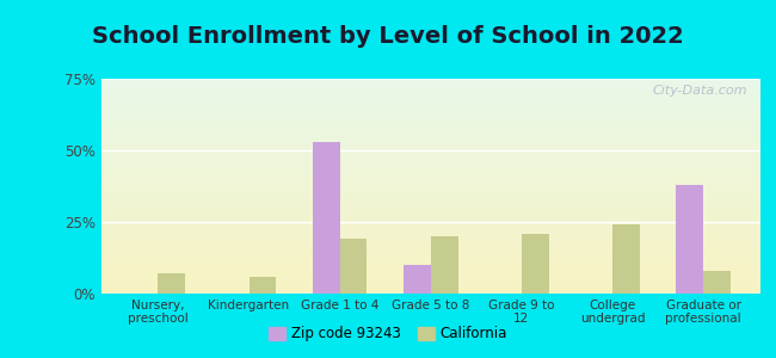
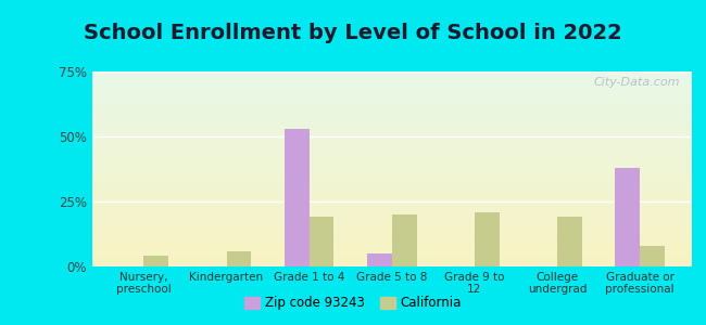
California/Nursery, preschool: 7% -> 4%
Zip code 93243/Grade 5 to 8: 10% -> 5%
California/College undergrad: 24% -> 19%
